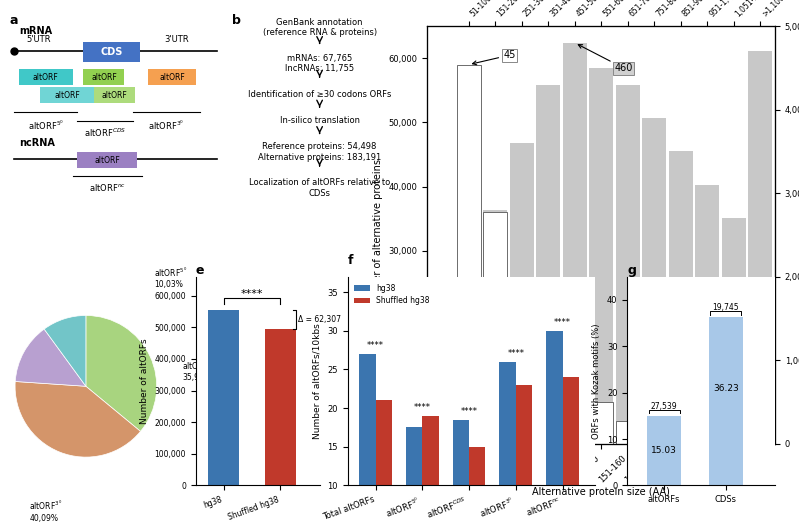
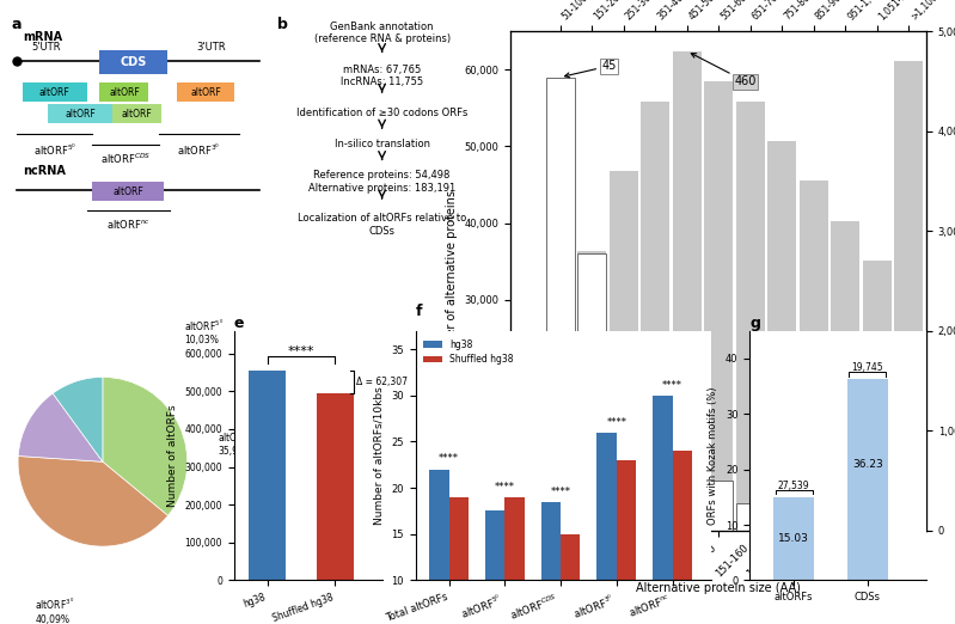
hg38/Total altORFs: 27.0 -> 22.0
Shuffled hg38/Total altORFs: 21 -> 19
